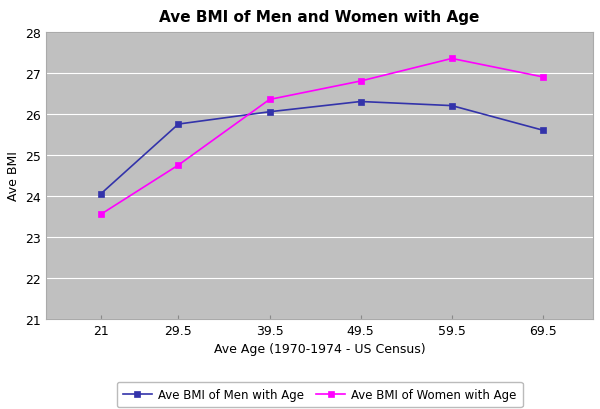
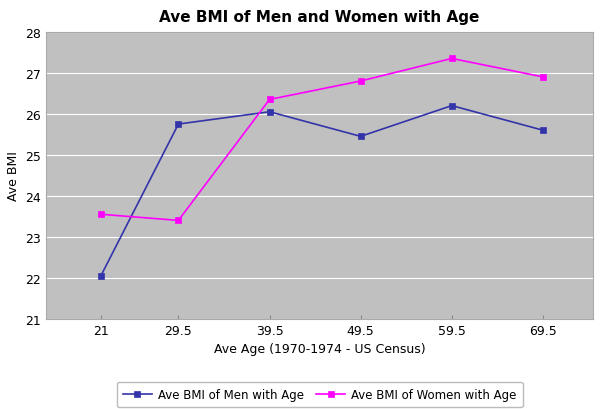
Ave BMI of Men with Age/21: 24.05 -> 22.05
Ave BMI of Women with Age/29.5: 24.75 -> 23.40
Ave BMI of Men with Age/49.5: 26.30 -> 25.45
